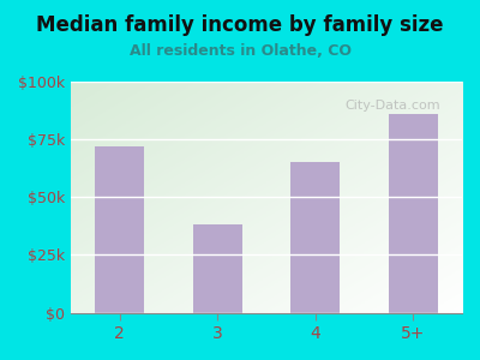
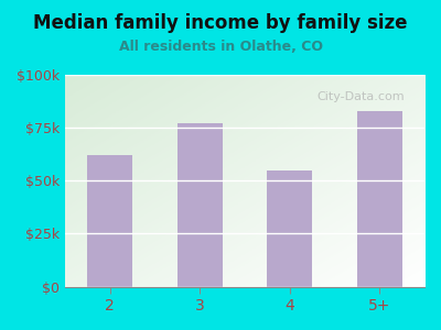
2: $72k -> $62k
3: $38k -> $77k
4: $65k -> $55k
5+: $86k -> $83k
